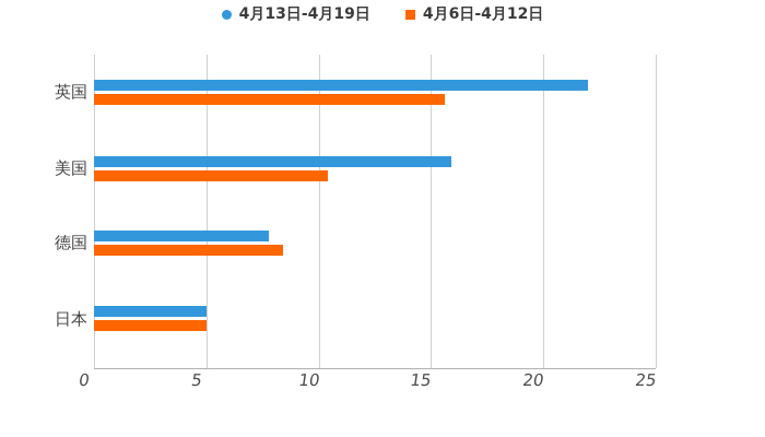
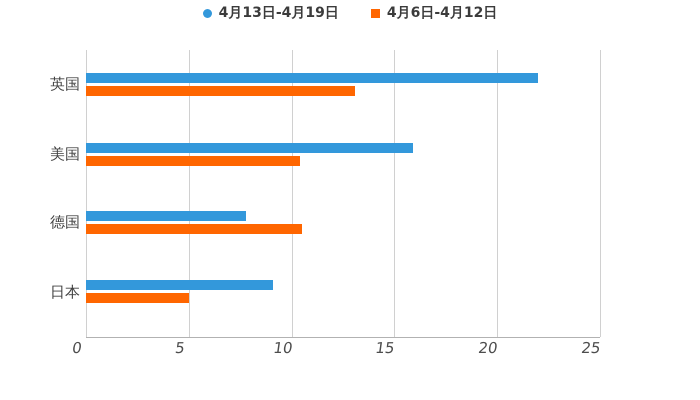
4月6日-4月12日/英国: 15.6 -> 13.1
4月6日-4月12日/德国: 8.4 -> 10.5
4月13日-4月19日/日本: 5.0 -> 9.1
